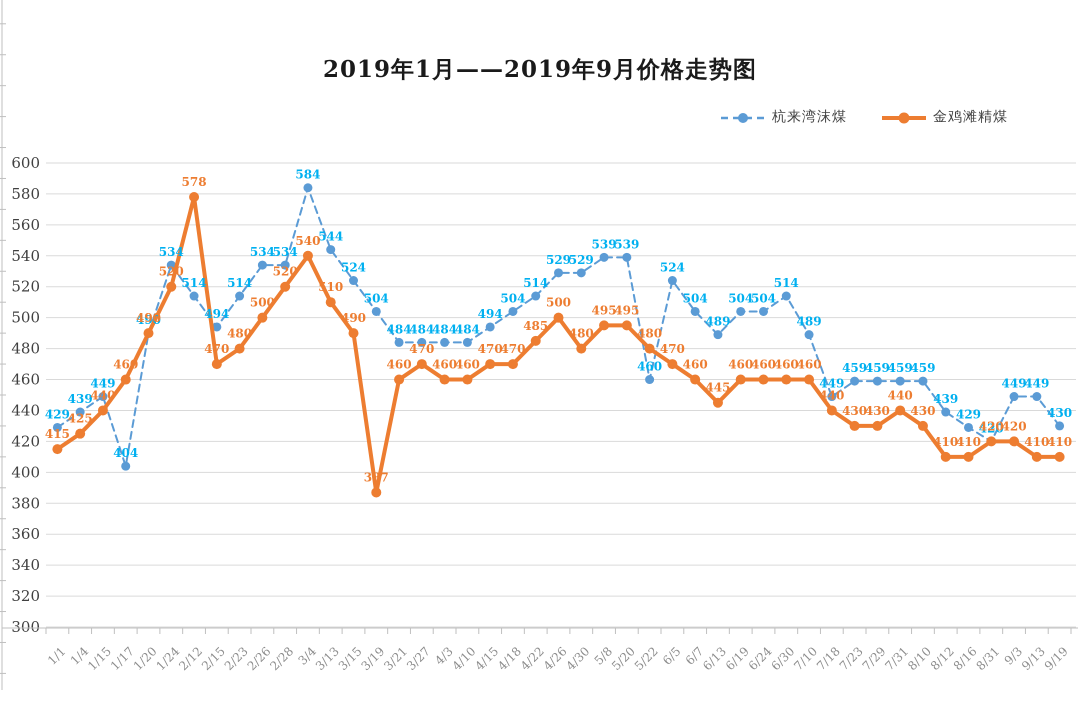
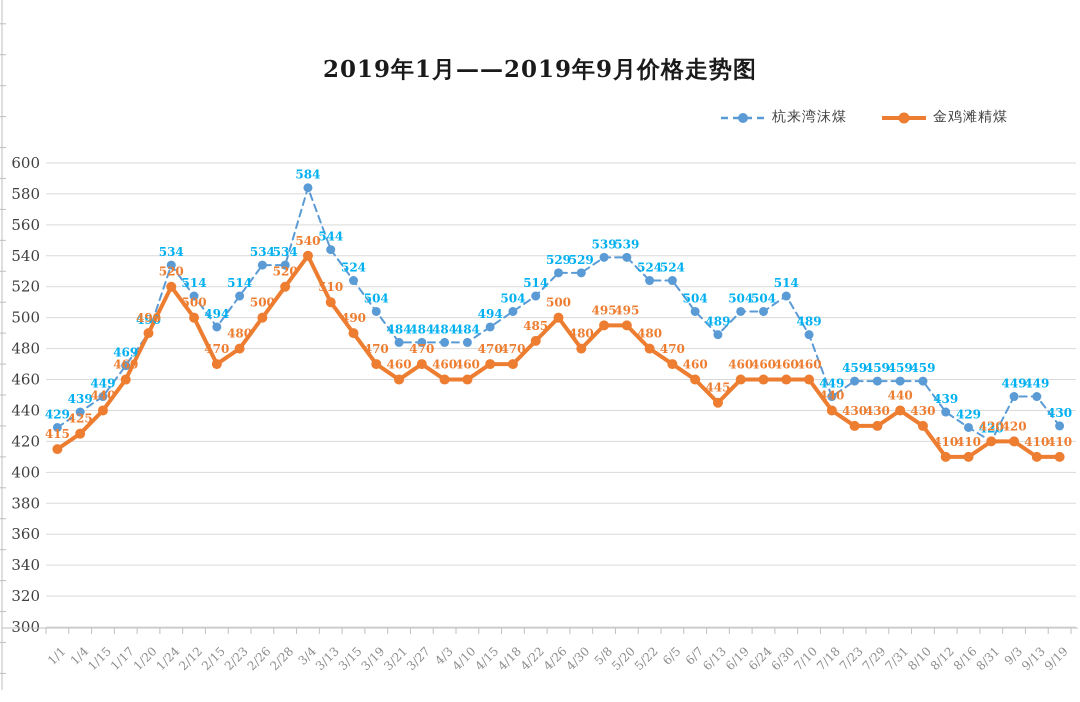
杭来湾沫煤/1/17: 404 -> 469
金鸡滩精煤/2/12: 578 -> 500
金鸡滩精煤/3/19: 387 -> 470
杭来湾沫煤/5/22: 460 -> 524
